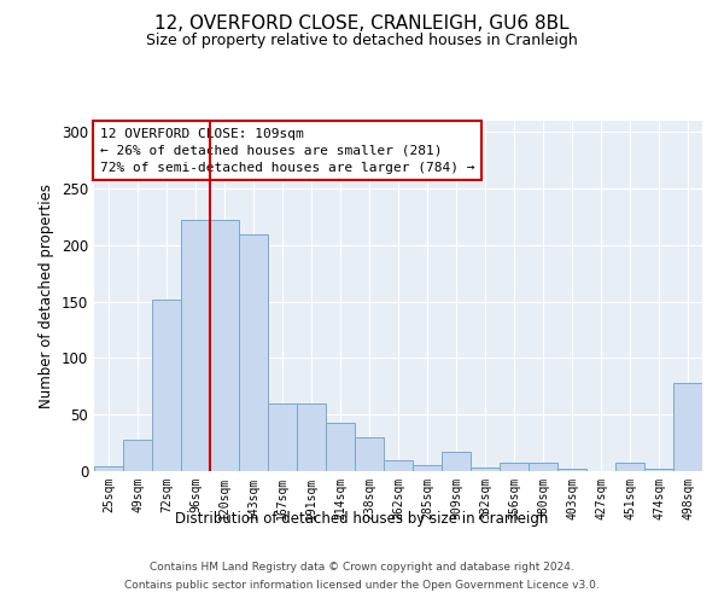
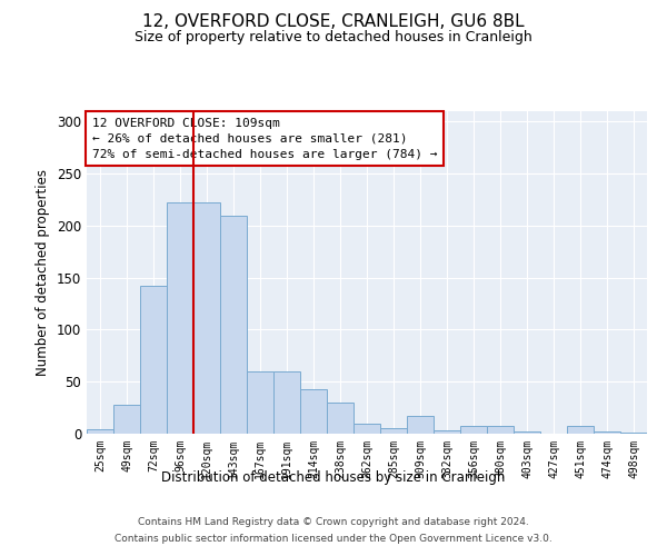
72sqm: 152 -> 142
498sqm: 78 -> 1
